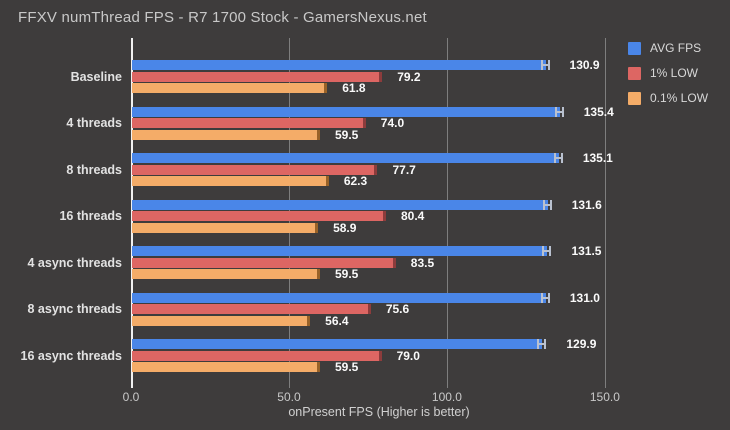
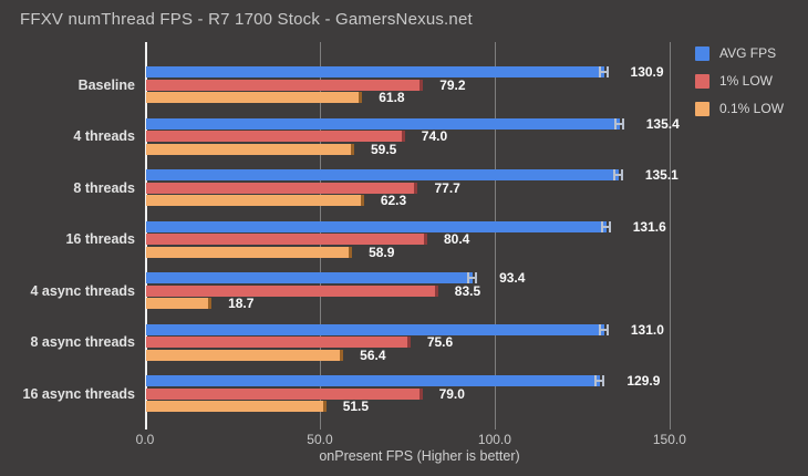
AVG FPS/4 async threads: 131.5 -> 93.4
0.1% LOW/4 async threads: 59.5 -> 18.7
0.1% LOW/16 async threads: 59.5 -> 51.5
